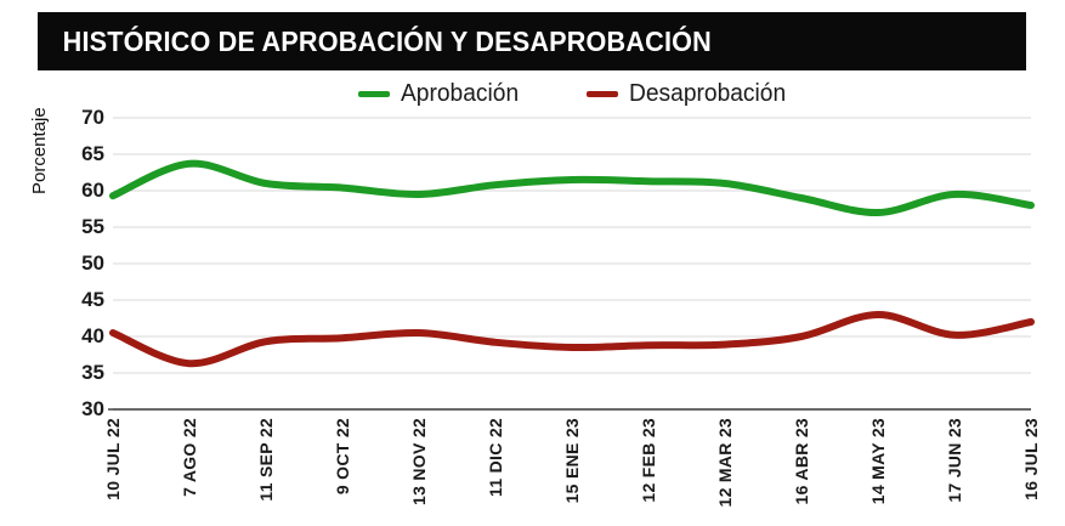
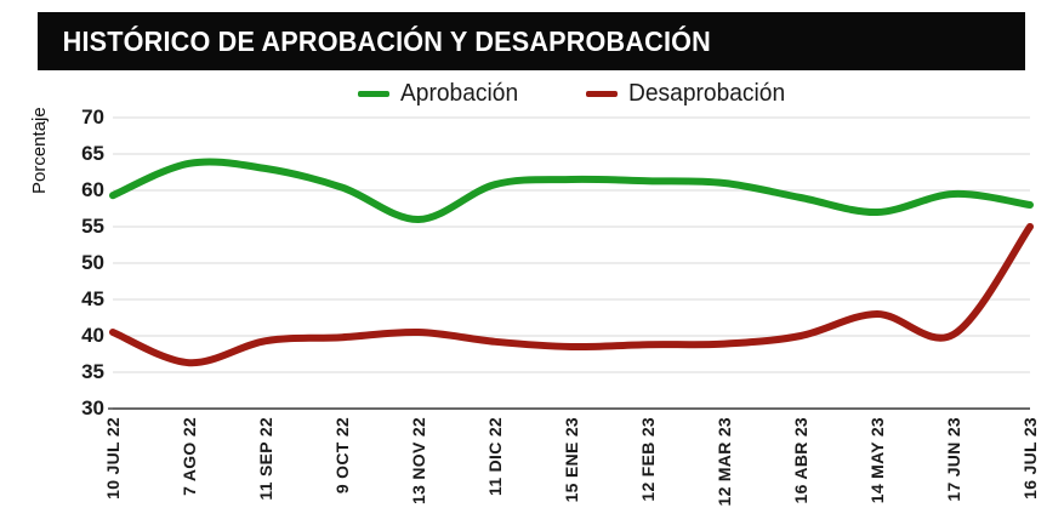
Aprobación/11 SEP 22: 61 -> 63
Aprobación/13 NOV 22: 60 -> 56
Desaprobación/16 JUL 23: 42 -> 55
